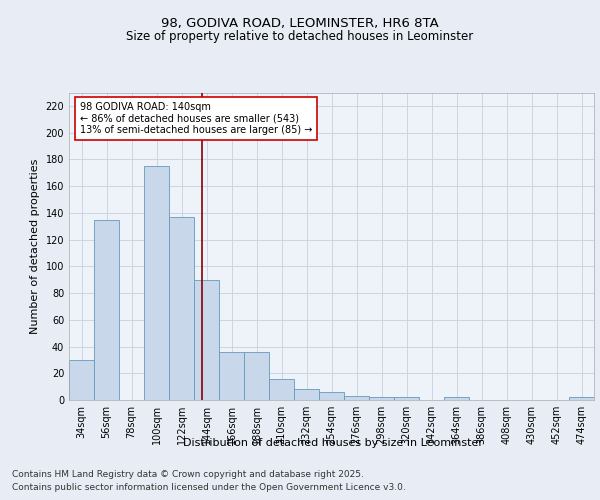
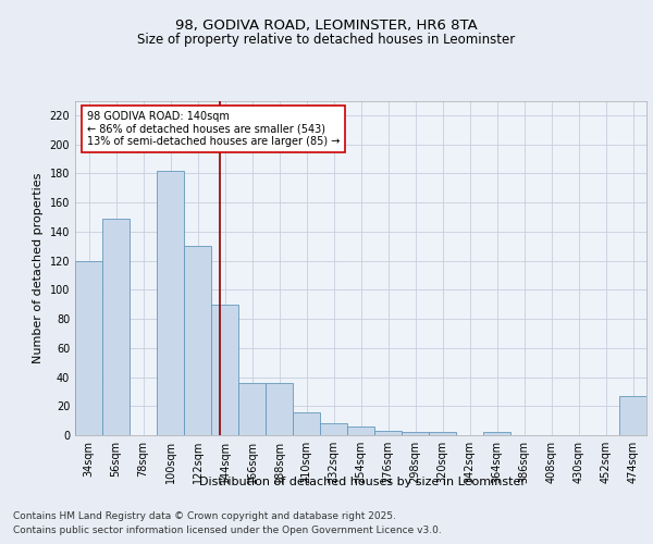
34sqm: 30 -> 120
56sqm: 135 -> 149
100sqm: 175 -> 182
122sqm: 137 -> 130
474sqm: 2 -> 27
